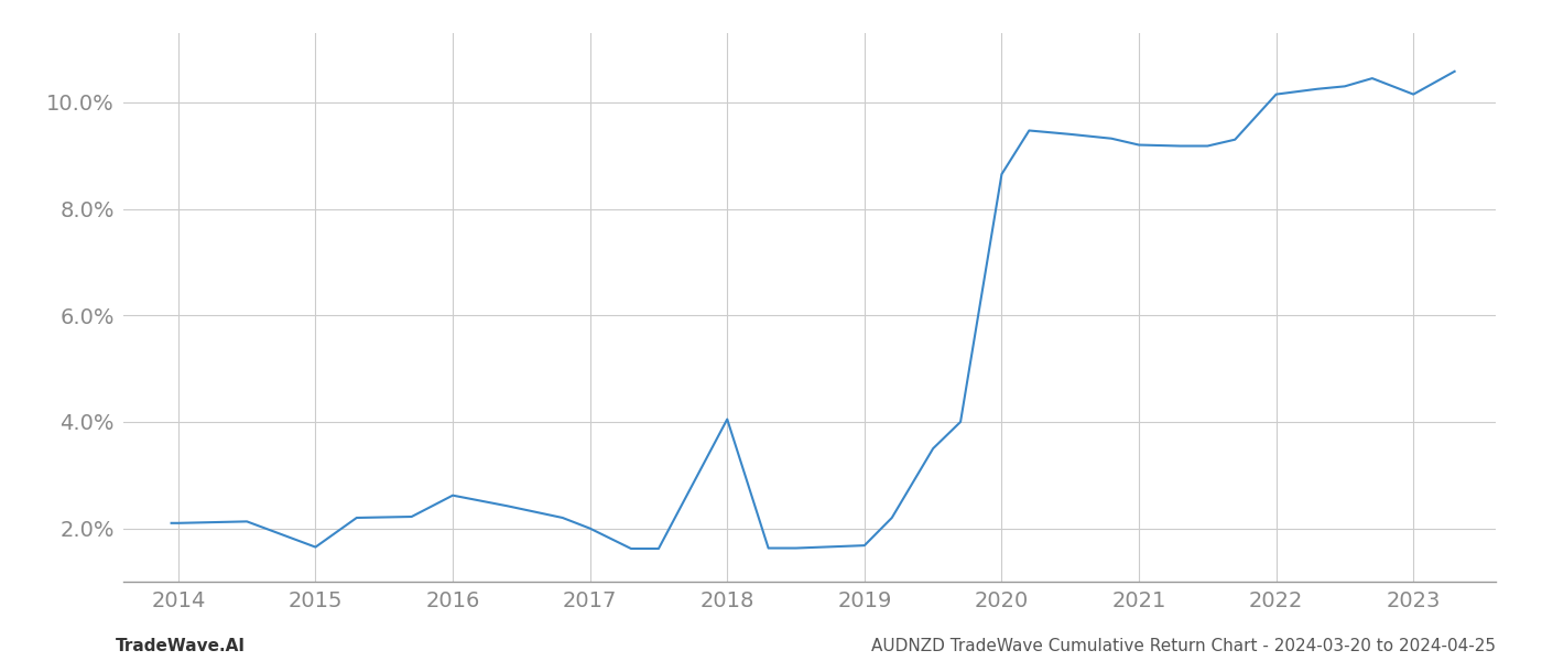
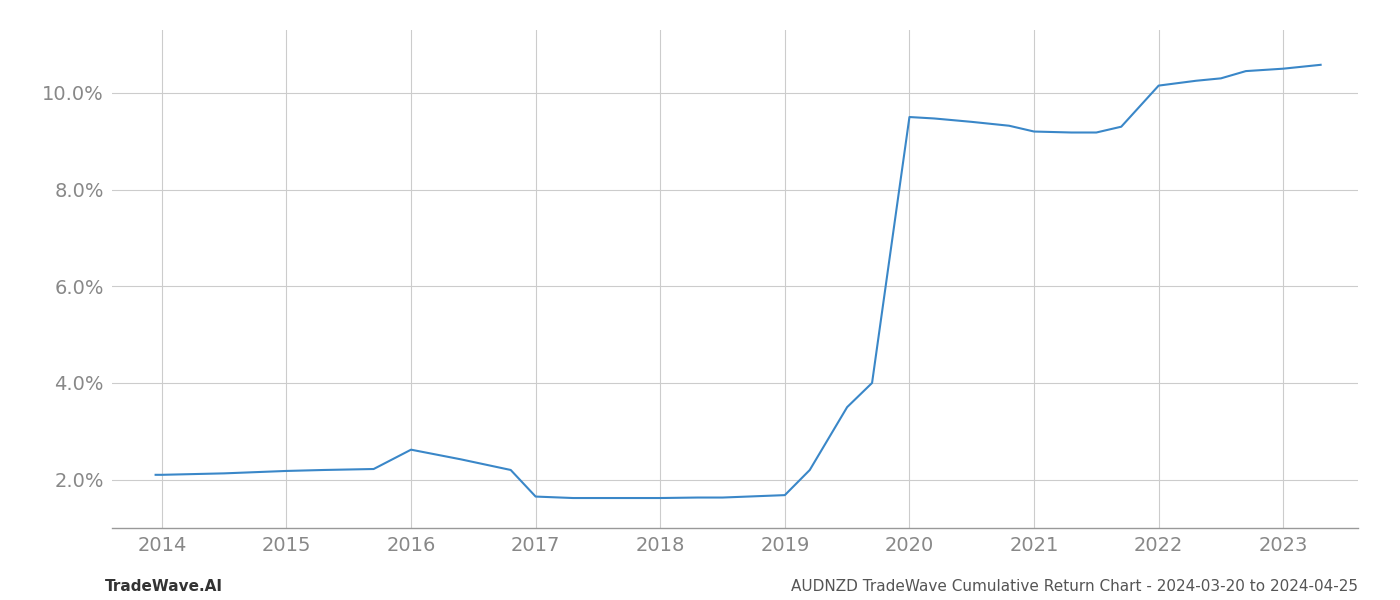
2015: 1.65% -> 2.18%
2017: 2.00% -> 1.65%
2018: 4.05% -> 1.62%
2020: 8.65% -> 9.50%
2023: 10.15% -> 10.50%
